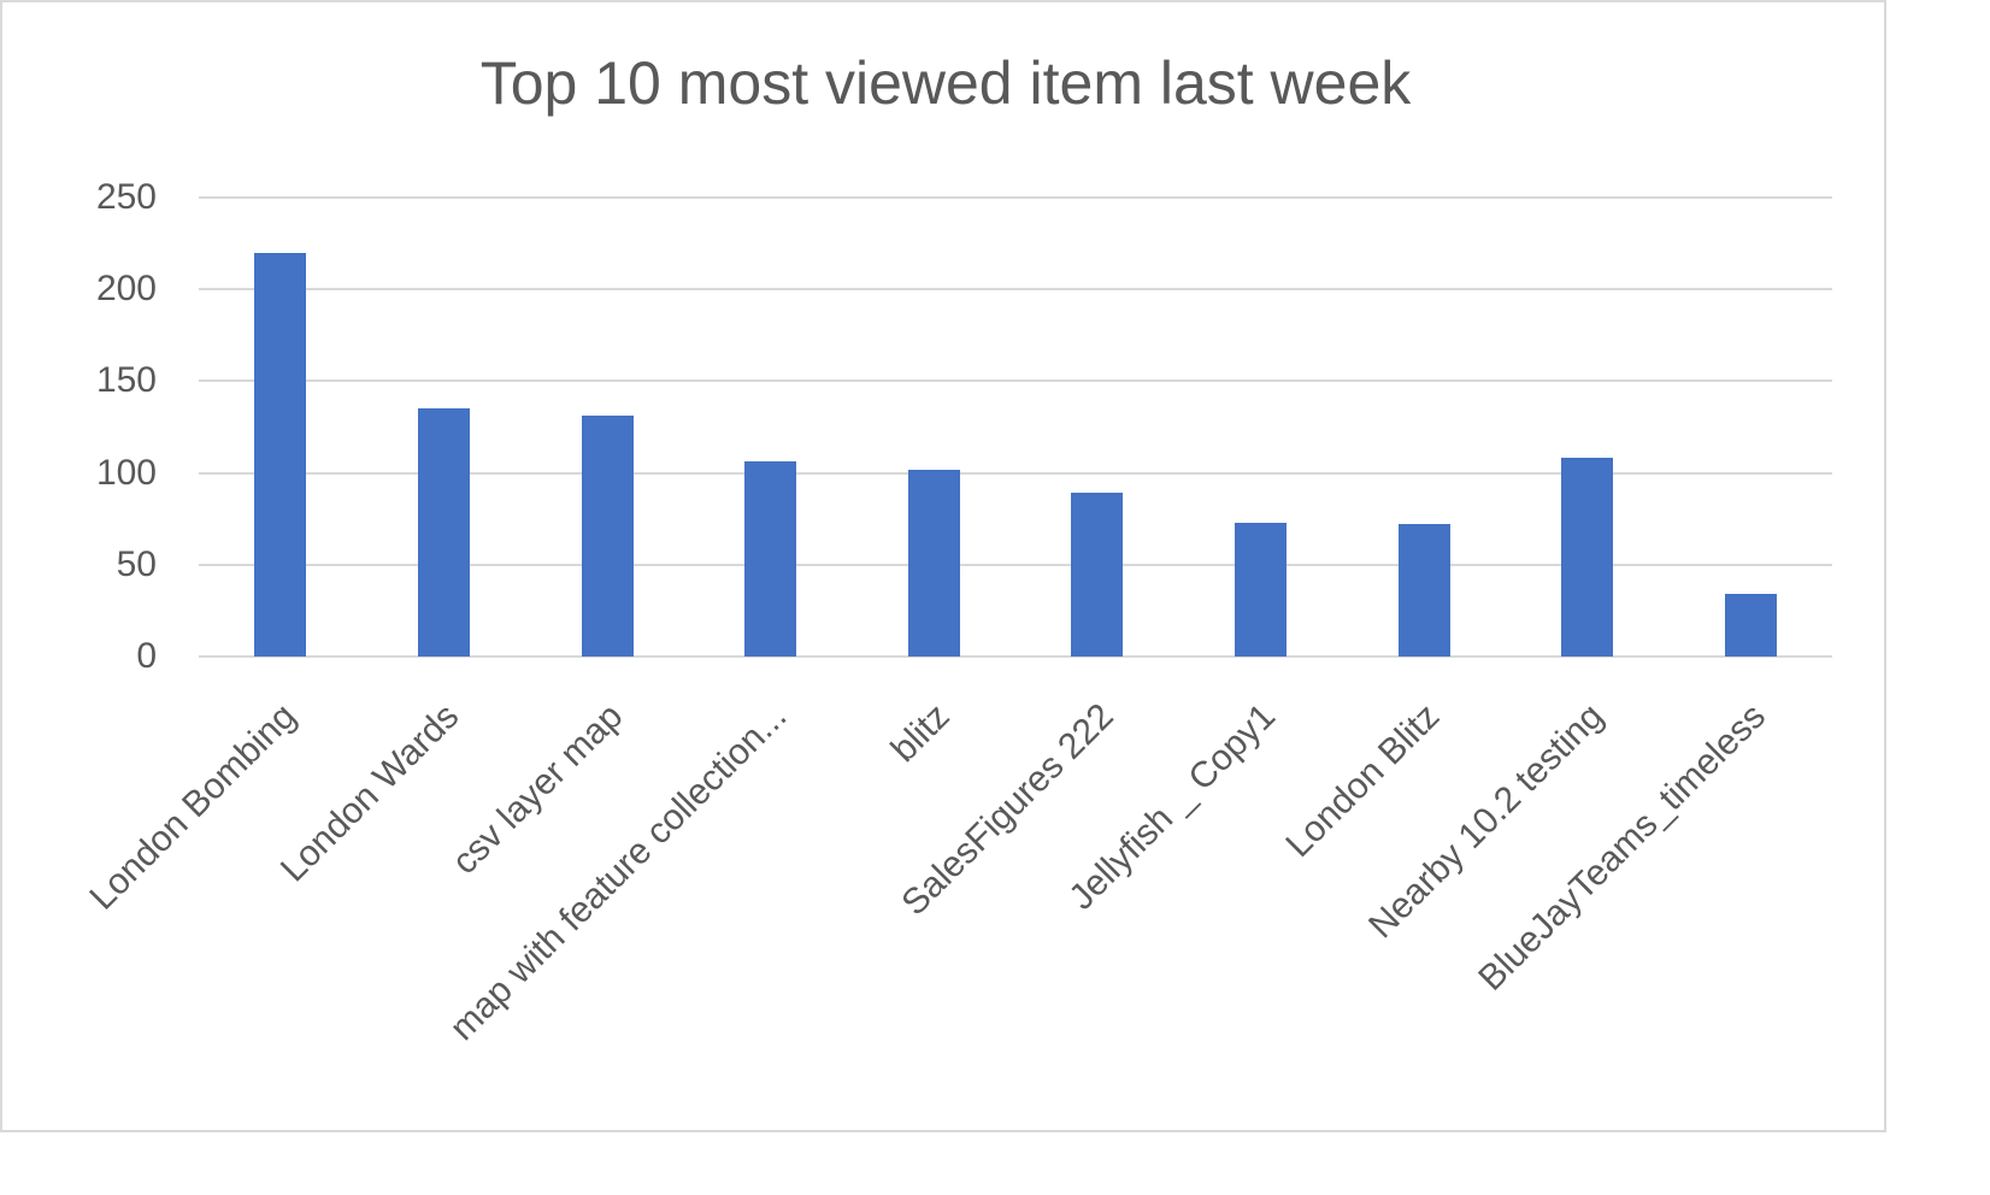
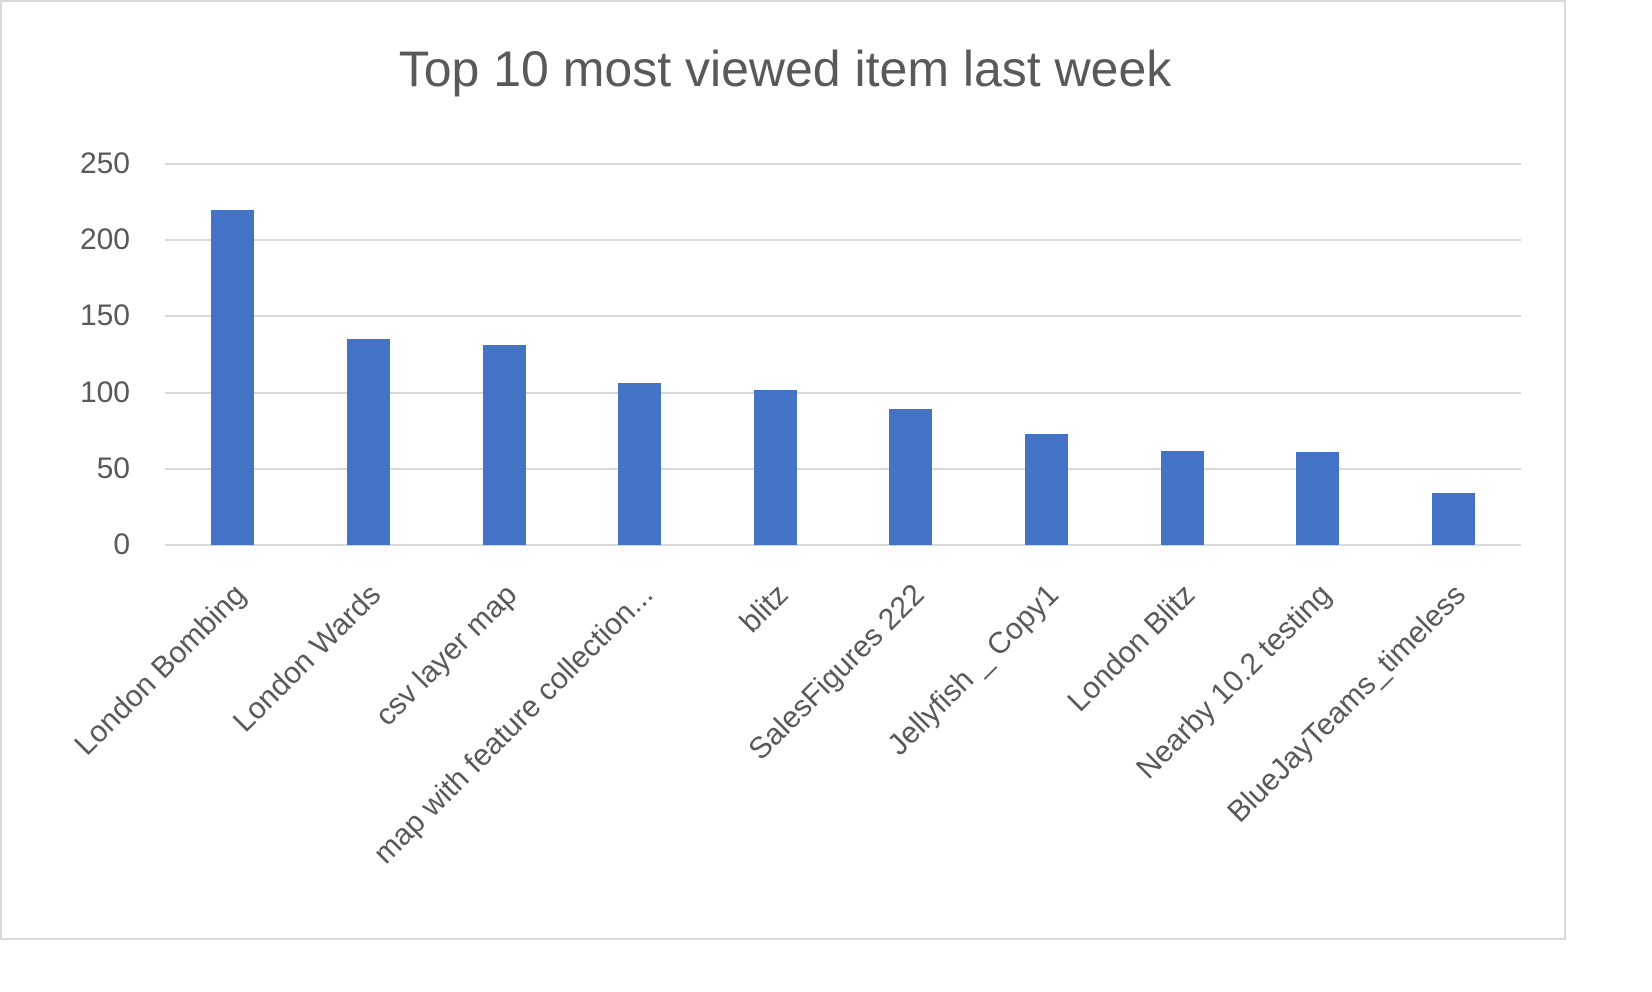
London Blitz: 72 -> 62
Nearby 10.2 testing: 108 -> 61
